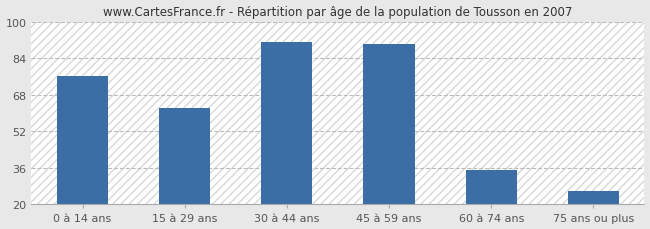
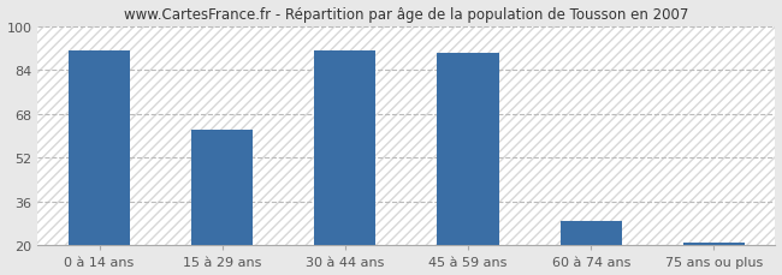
0 à 14 ans: 76 -> 91
60 à 74 ans: 35 -> 29
75 ans ou plus: 26 -> 21
